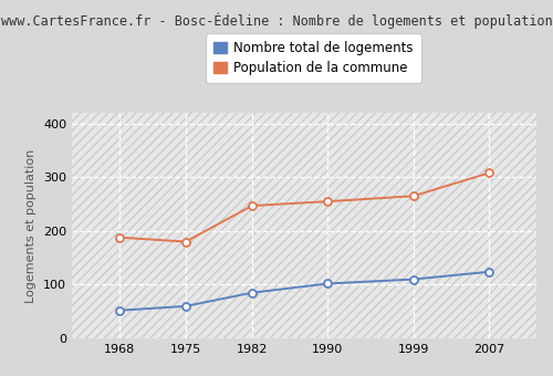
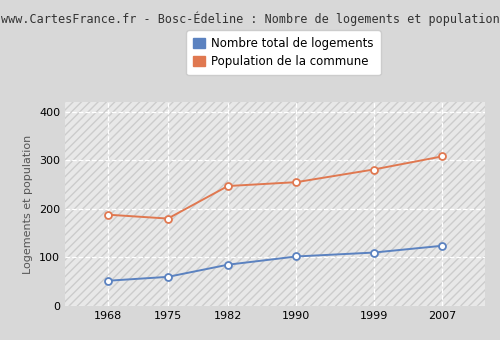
Population de la commune/1999: 265 -> 281
